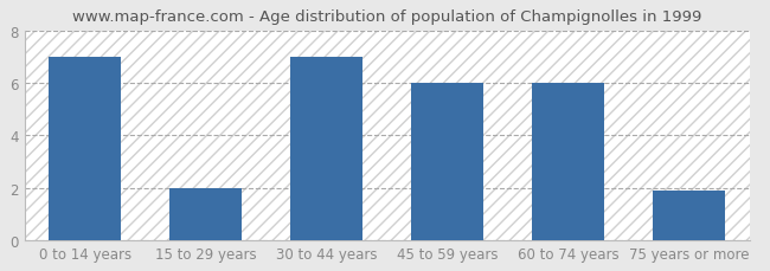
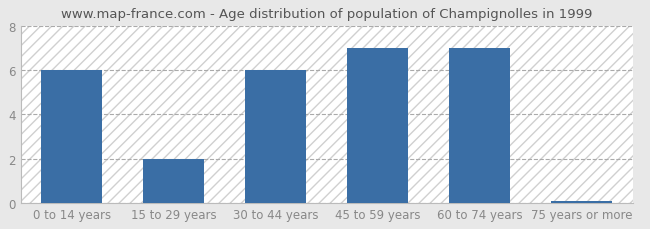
0 to 14 years: 7.0 -> 6.0
30 to 44 years: 7.0 -> 6.0
45 to 59 years: 6.0 -> 7.0
60 to 74 years: 6.0 -> 7.0
75 years or more: 1.9 -> 0.1
